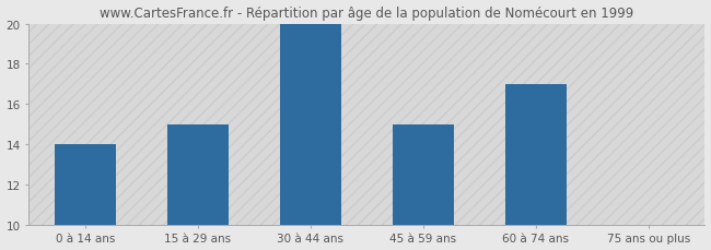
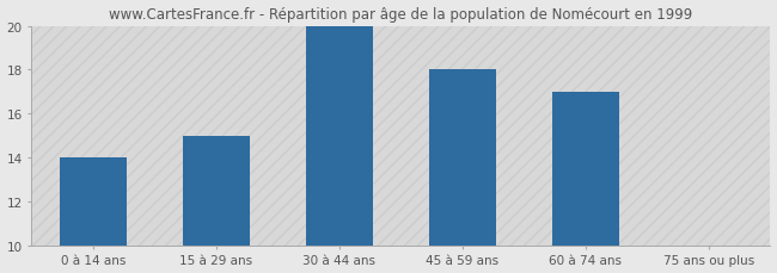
45 à 59 ans: 15 -> 18
